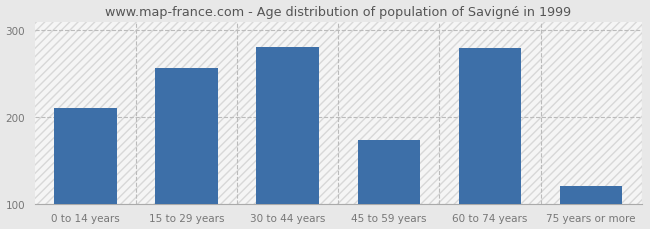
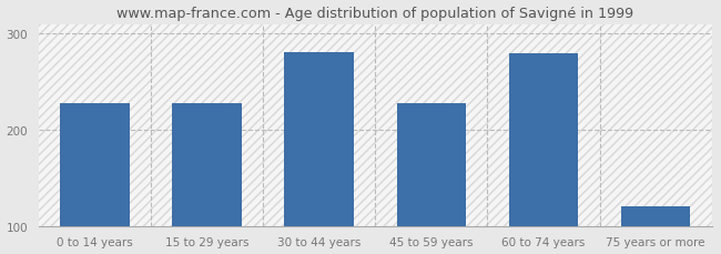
0 to 14 years: 210 -> 228
15 to 29 years: 256 -> 228
45 to 59 years: 174 -> 228
